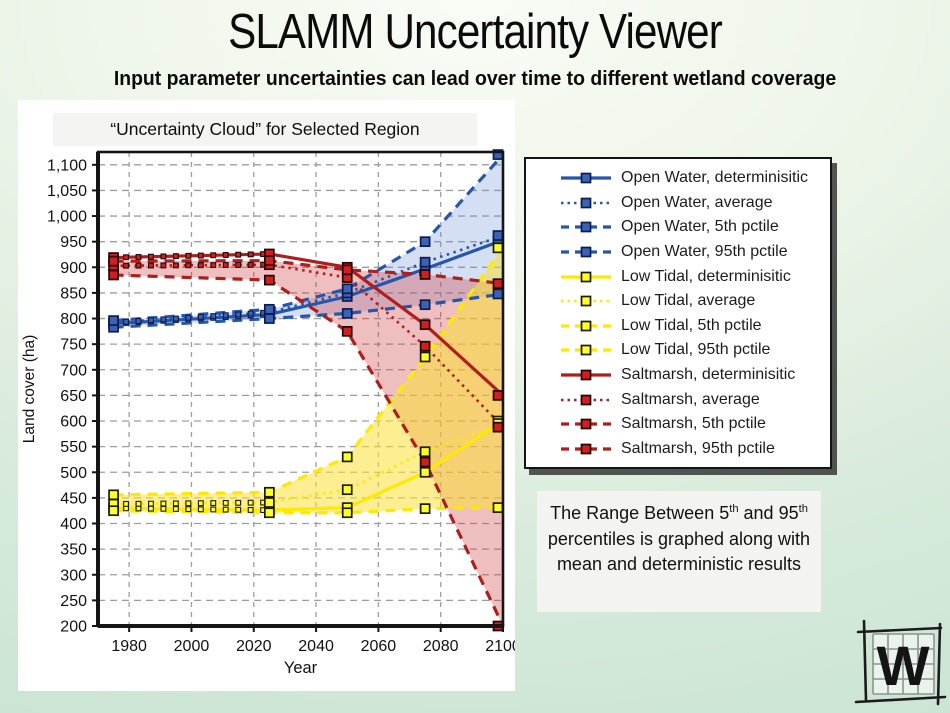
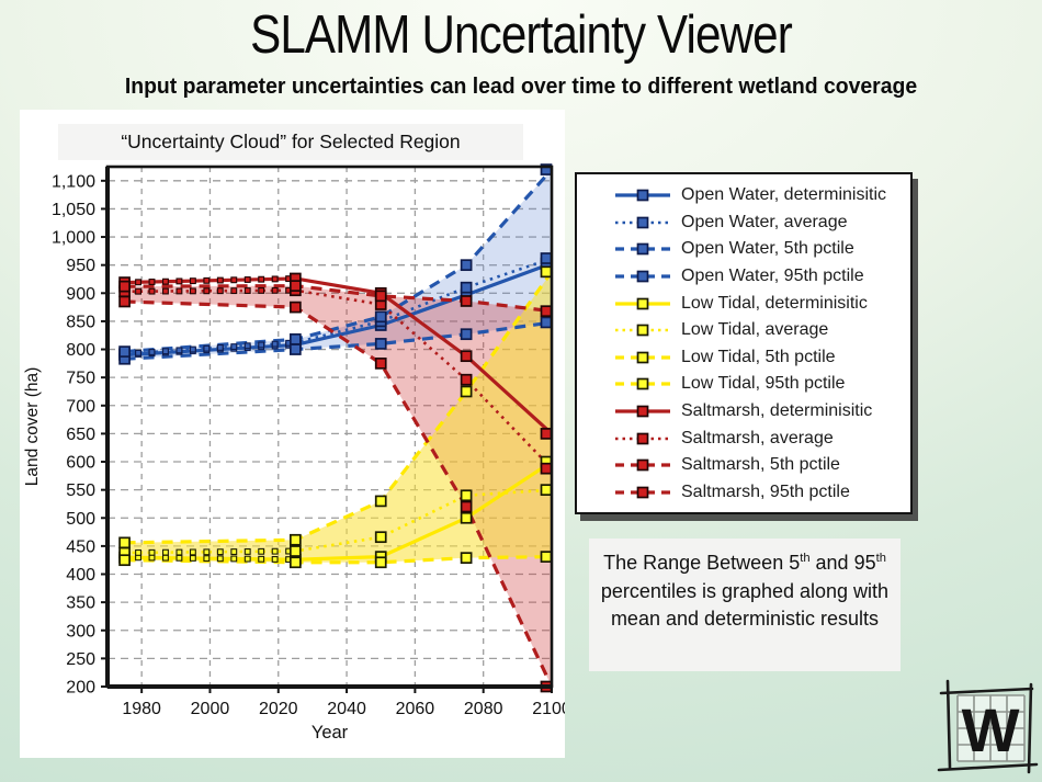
Low Tidal, average/2100: 600 -> 550
